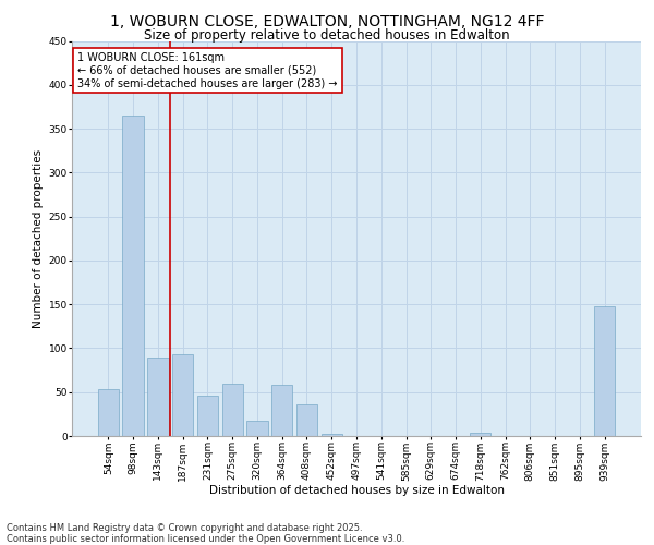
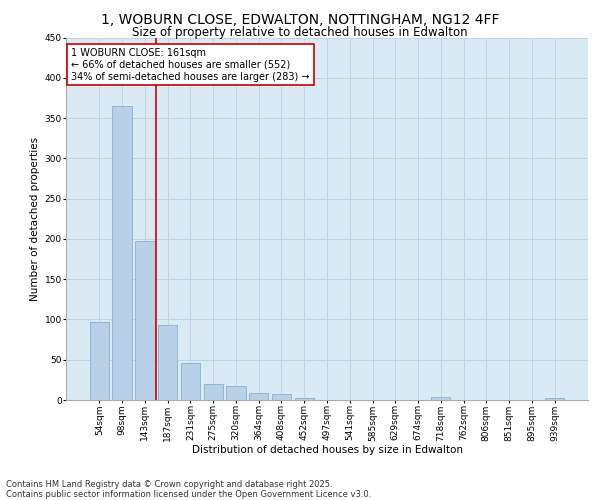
54sqm: 54 -> 97
143sqm: 90 -> 197
275sqm: 60 -> 20
364sqm: 58 -> 9
408sqm: 36 -> 7
939sqm: 148 -> 3
